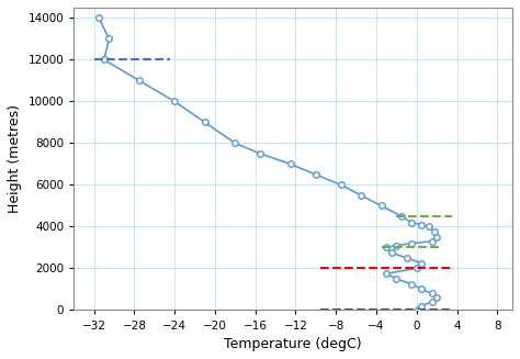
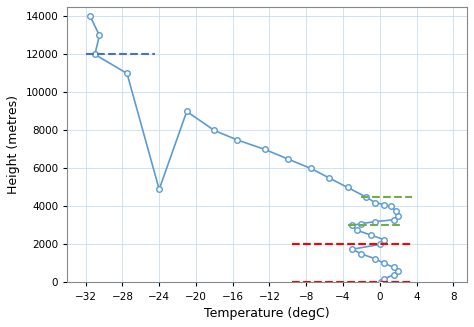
−24: 10000 -> 4900
